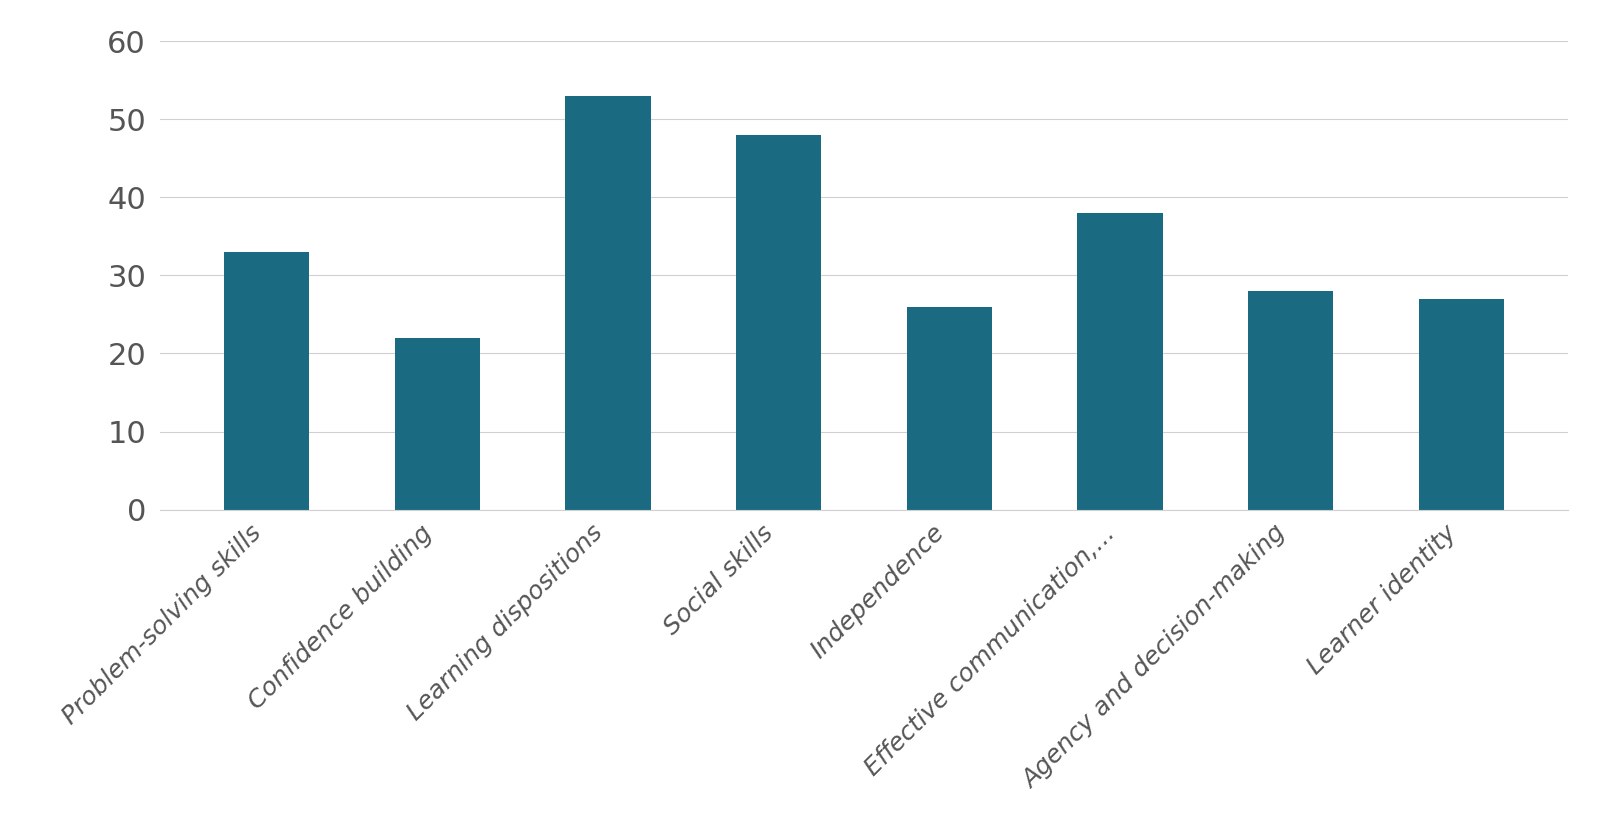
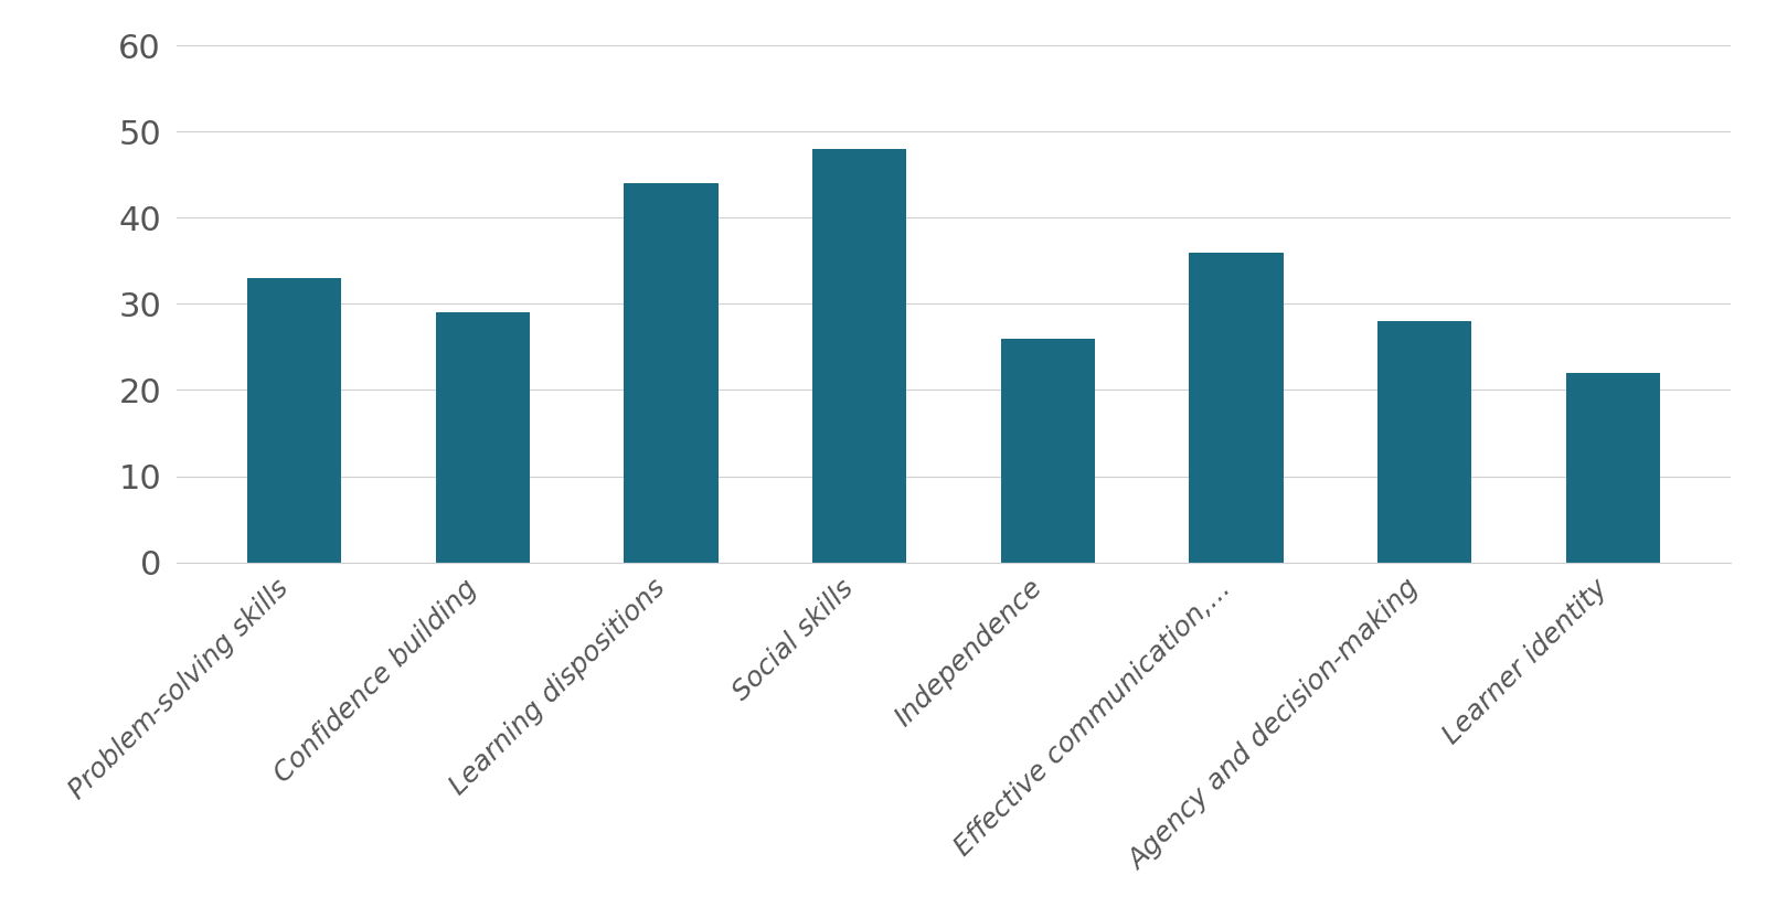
Confidence building: 22 -> 29
Learning dispositions: 53 -> 44
Effective communication,...: 38 -> 36
Learner identity: 27 -> 22
